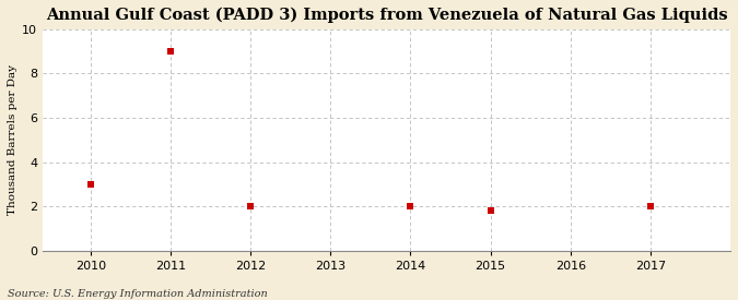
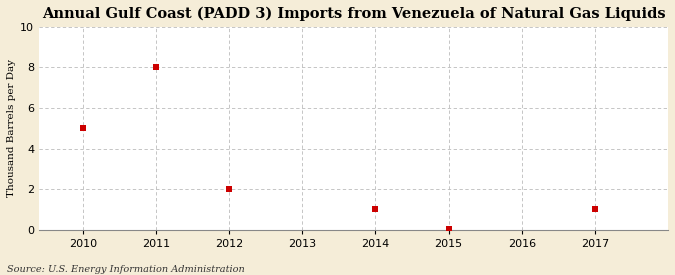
2010: 3.00 -> 5.00
2011: 9.00 -> 8.00
2014: 2.00 -> 1.00
2015: 1.80 -> 0.04
2017: 2.00 -> 1.00
